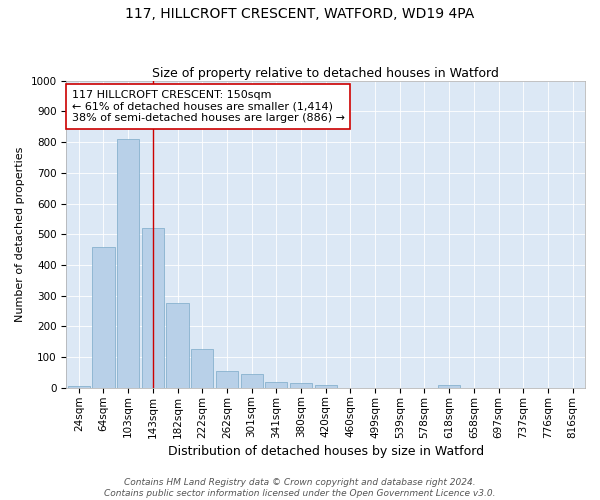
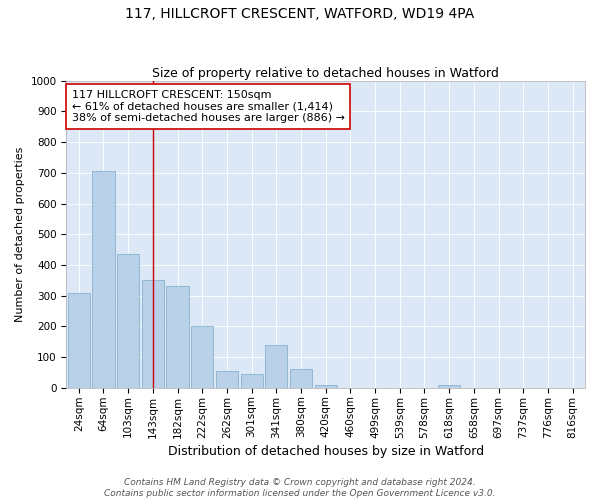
24sqm: 5 -> 310
64sqm: 460 -> 705
103sqm: 810 -> 435
143sqm: 520 -> 350
182sqm: 275 -> 330
222sqm: 125 -> 200
341sqm: 20 -> 140
380sqm: 15 -> 60
